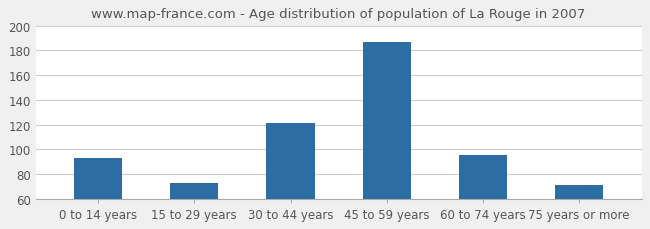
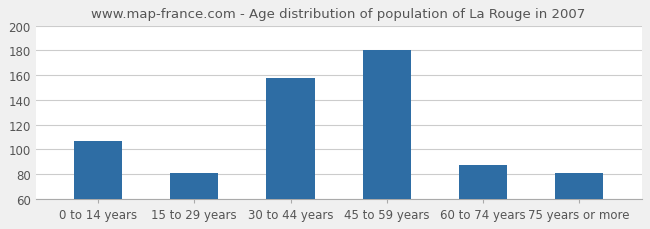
0 to 14 years: 93 -> 107
15 to 29 years: 73 -> 81
30 to 44 years: 121 -> 158
45 to 59 years: 187 -> 180
60 to 74 years: 95 -> 87
75 years or more: 71 -> 81
